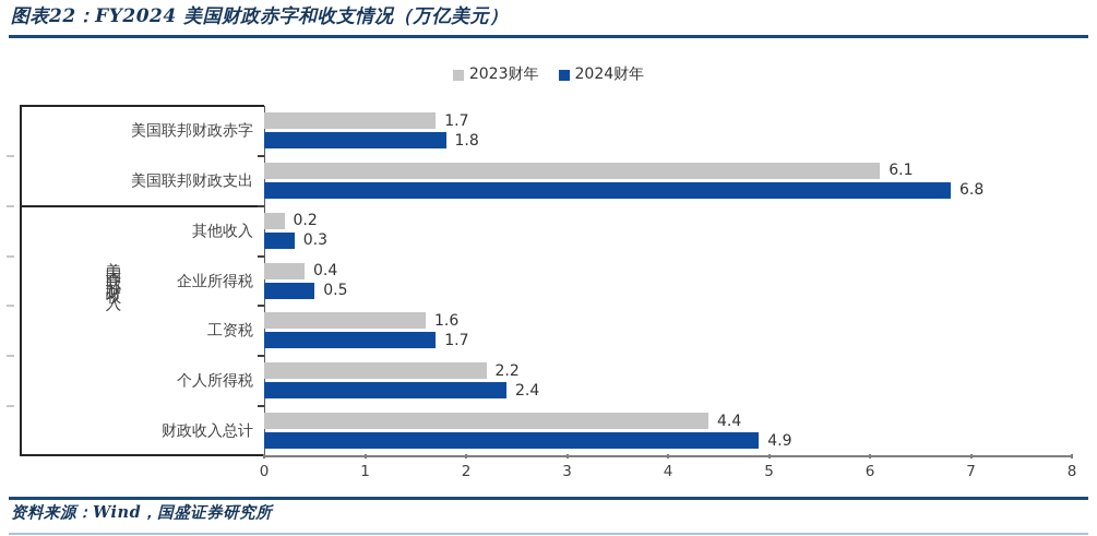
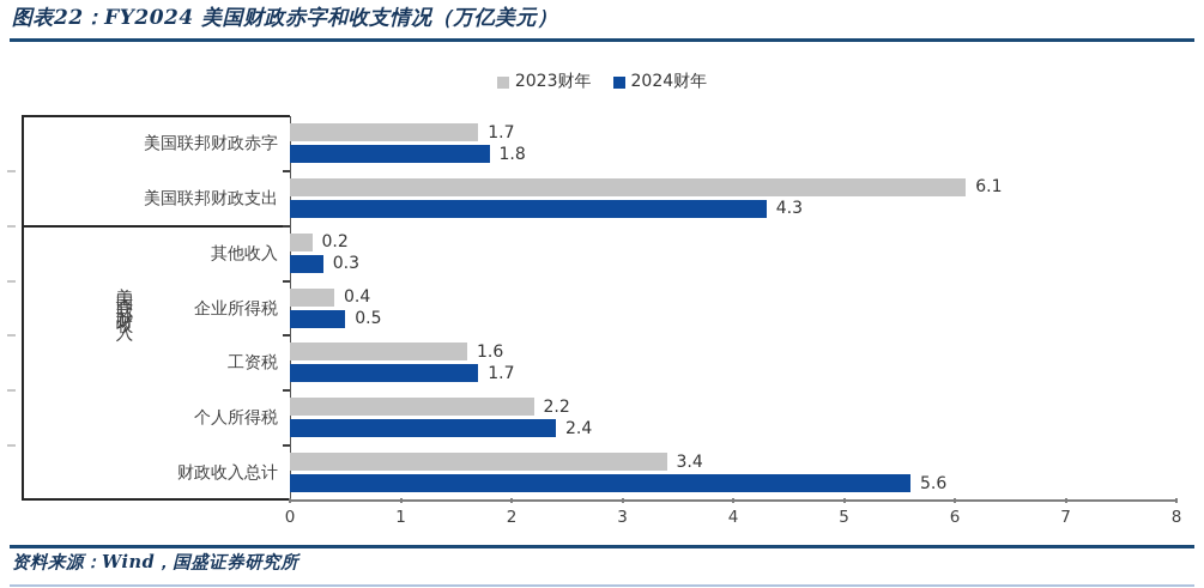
2024财年/美国联邦财政支出: 6.8 -> 4.3
2023财年/财政收入总计: 4.4 -> 3.4
2024财年/财政收入总计: 4.9 -> 5.6
